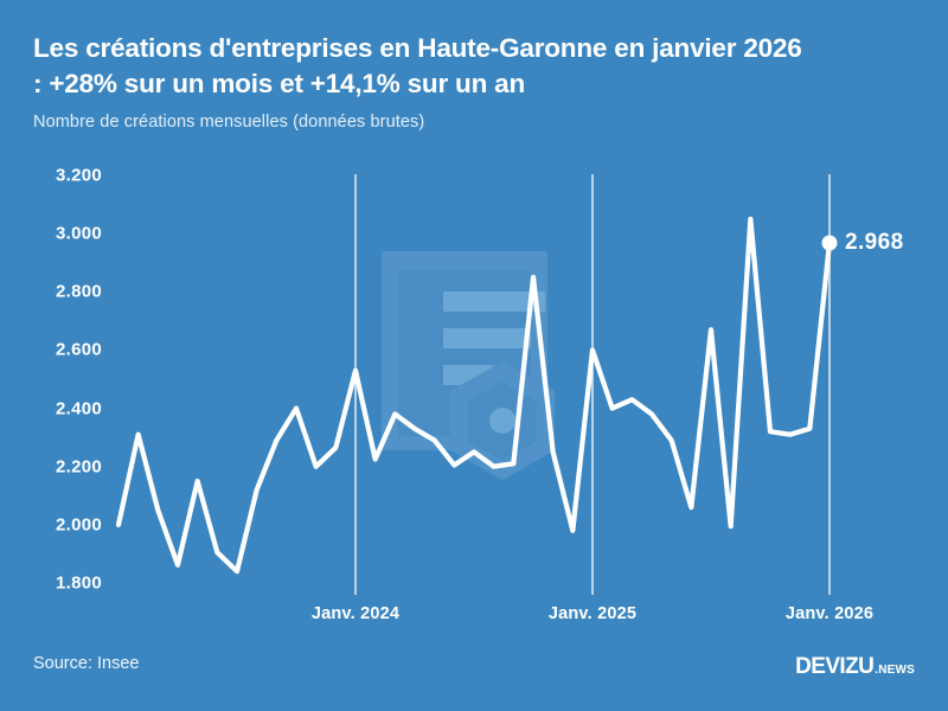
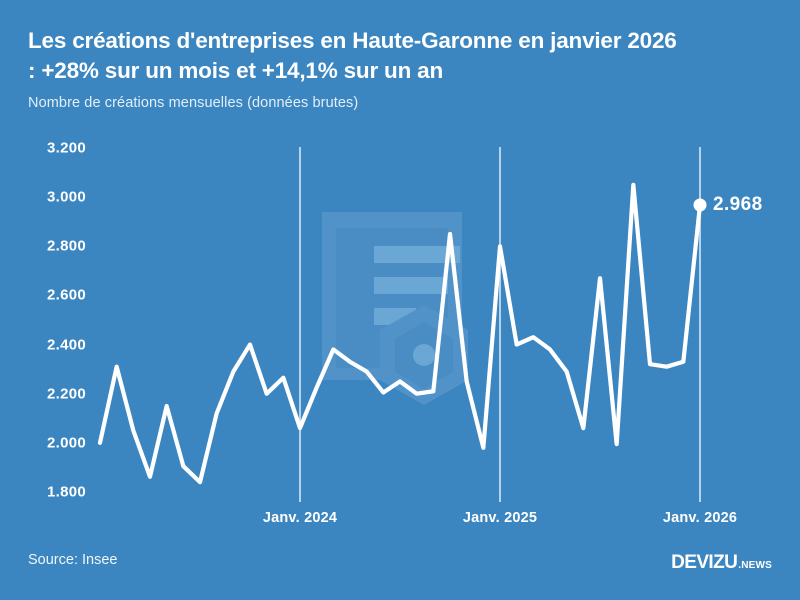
Janv. 2024: 2530 -> 2060
Janv. 2025: 2600 -> 2800
